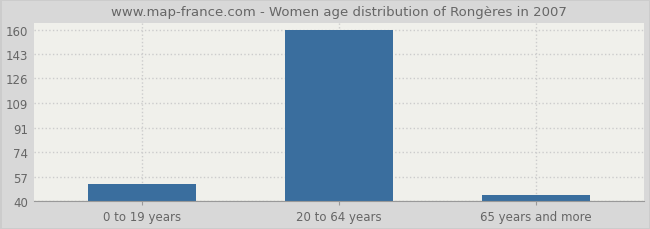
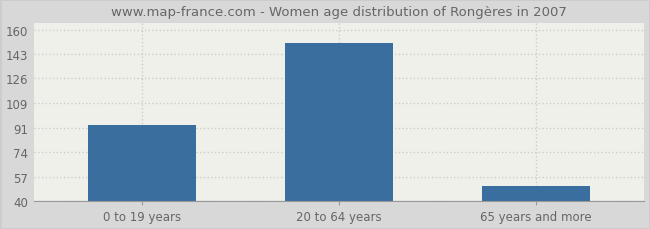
0 to 19 years: 52 -> 93
20 to 64 years: 160 -> 151
65 years and more: 44 -> 50
